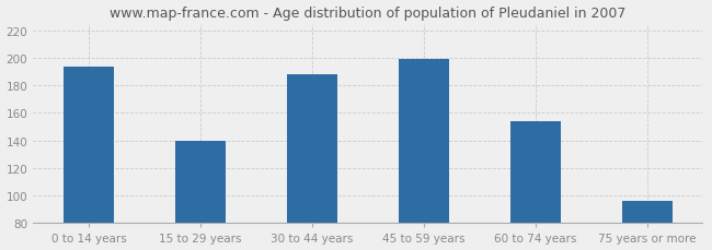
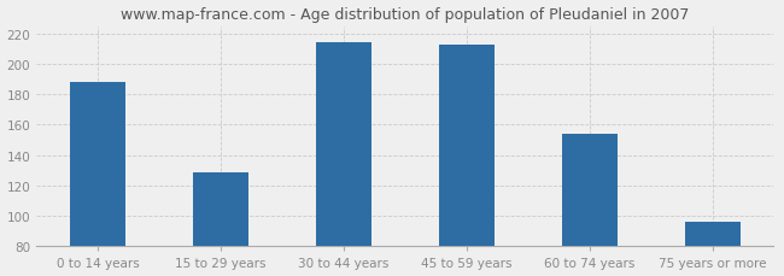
0 to 14 years: 194 -> 188
15 to 29 years: 140 -> 129
30 to 44 years: 188 -> 214
45 to 59 years: 199 -> 213
